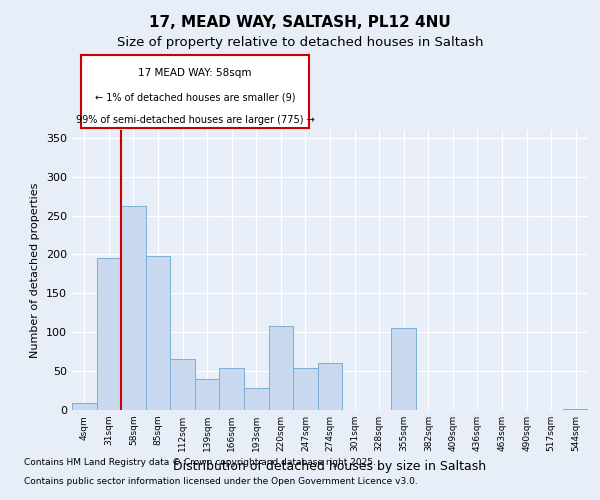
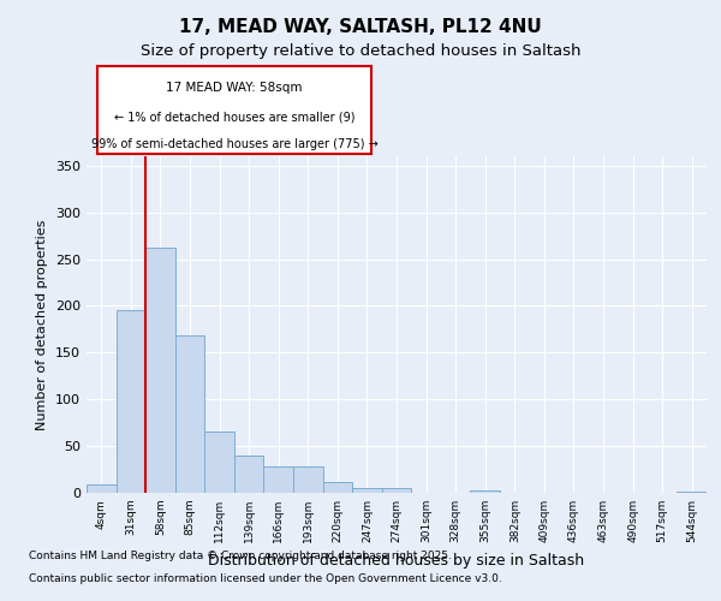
85sqm: 198 -> 169
166sqm: 54 -> 28
220sqm: 108 -> 11
247sqm: 54 -> 5
274sqm: 60 -> 5
355sqm: 106 -> 3
